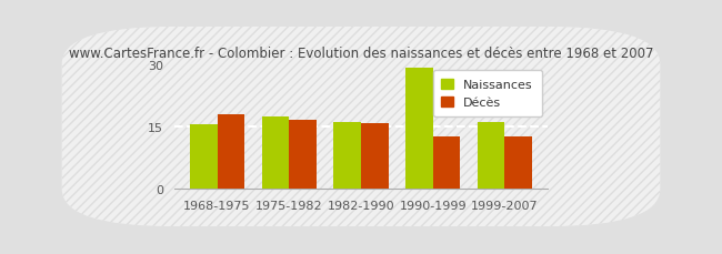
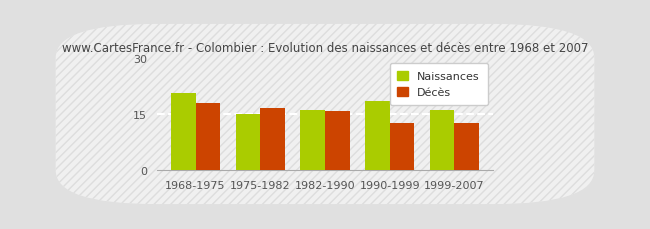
Naissances/1968-1975: 15.5 -> 20.5
Naissances/1975-1982: 17.5 -> 15.0
Naissances/1990-1999: 29.0 -> 18.5
